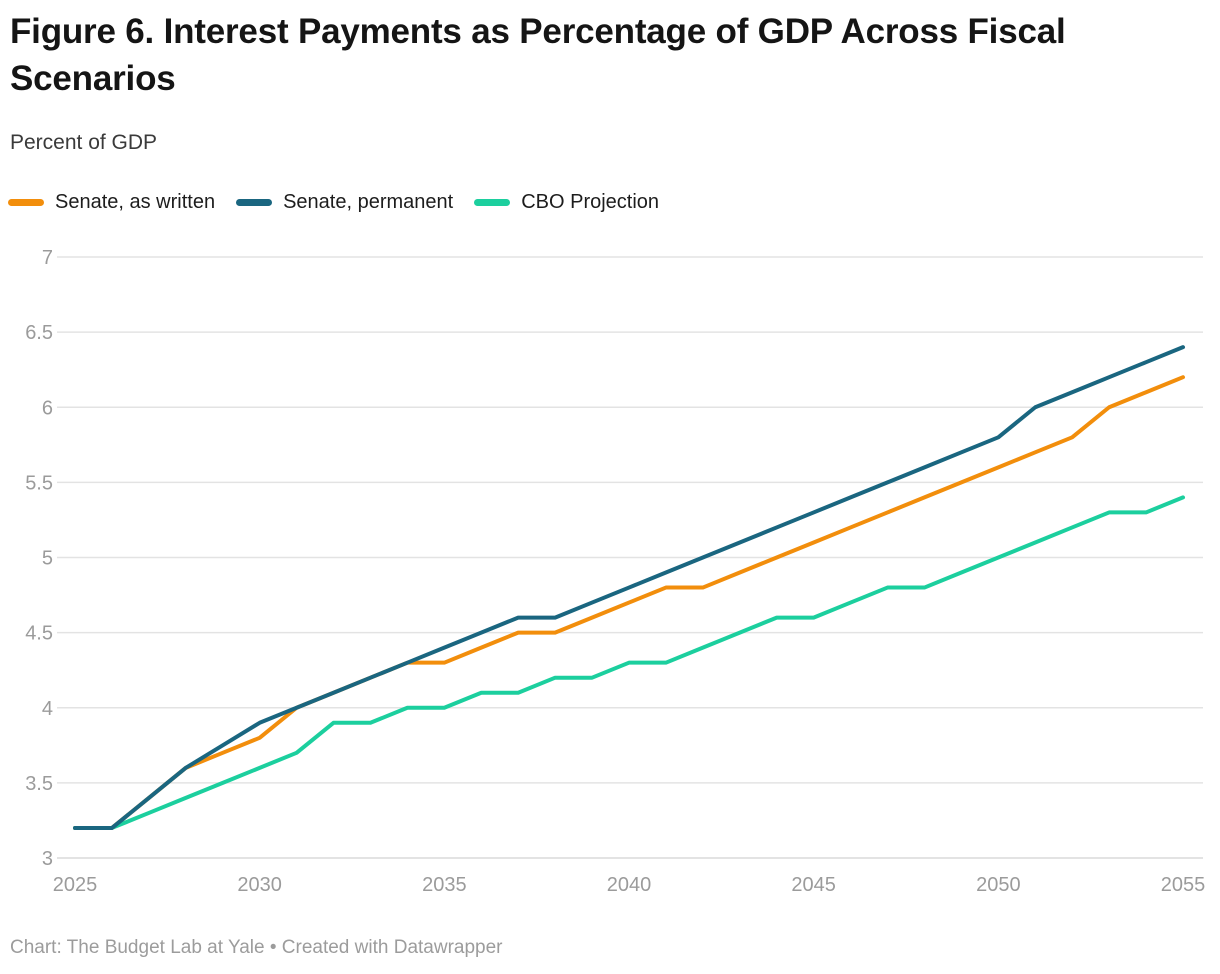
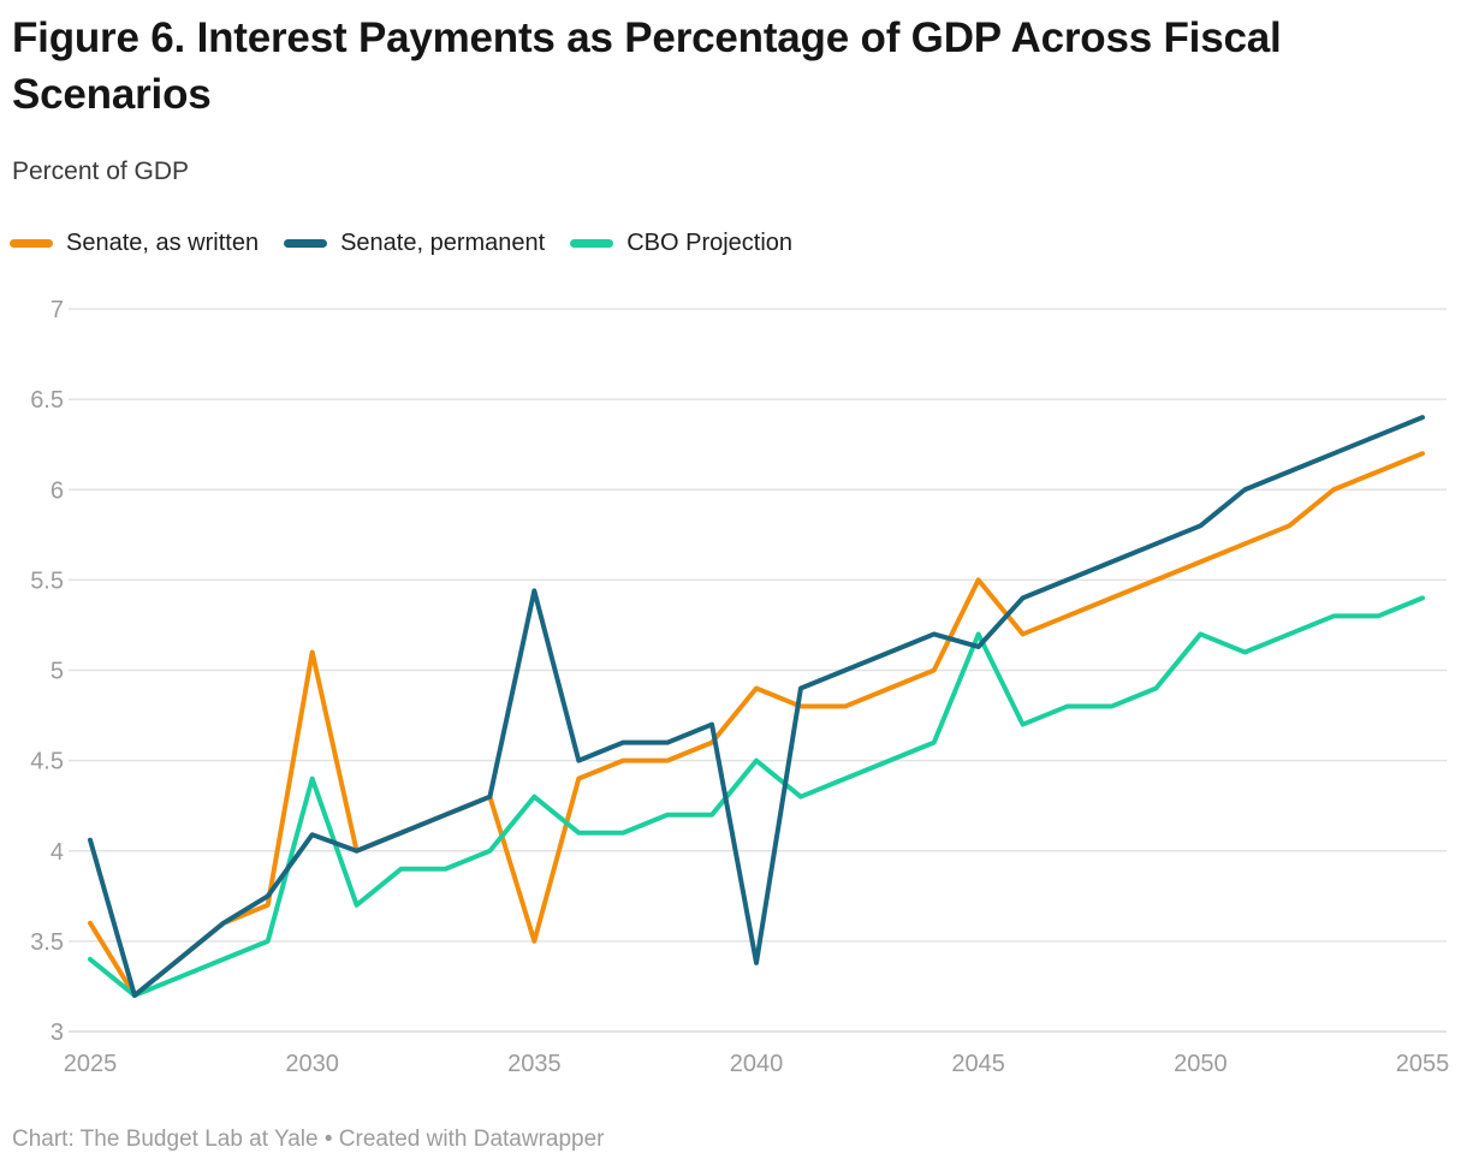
Senate, as written/2025: 3.2 -> 3.6
Senate, permanent/2025: 3.20 -> 4.06
CBO Projection/2025: 3.2 -> 3.4
Senate, as written/2030: 3.8 -> 5.1
Senate, permanent/2030: 3.90 -> 4.09
CBO Projection/2030: 3.6 -> 4.4
Senate, as written/2035: 4.3 -> 3.5
Senate, permanent/2035: 4.40 -> 5.44
CBO Projection/2035: 4.0 -> 4.3
Senate, as written/2040: 4.7 -> 4.9
Senate, permanent/2040: 4.80 -> 3.38
CBO Projection/2040: 4.3 -> 4.5
Senate, as written/2045: 5.1 -> 5.5
Senate, permanent/2045: 5.30 -> 5.13
CBO Projection/2045: 4.6 -> 5.2
CBO Projection/2050: 5.0 -> 5.2
